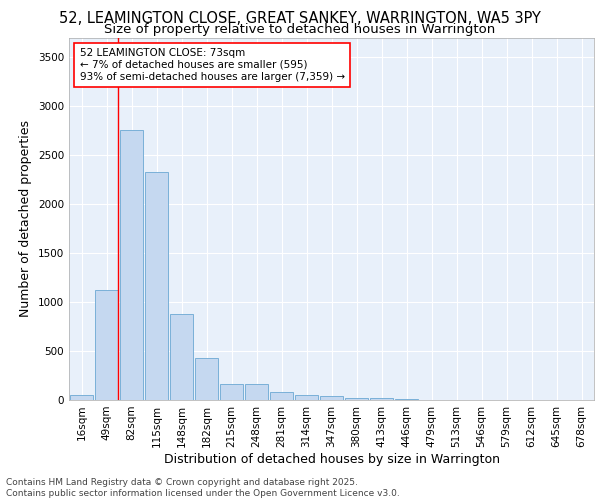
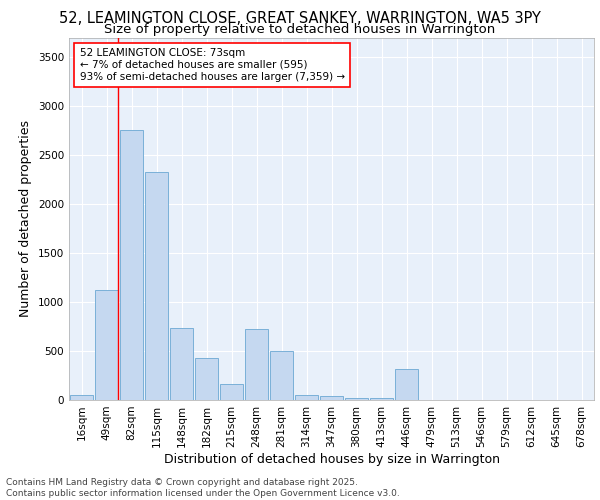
148sqm: 880 -> 740
248sqm: 160 -> 720
281sqm: 80 -> 500
446sqm: 20 -> 320
